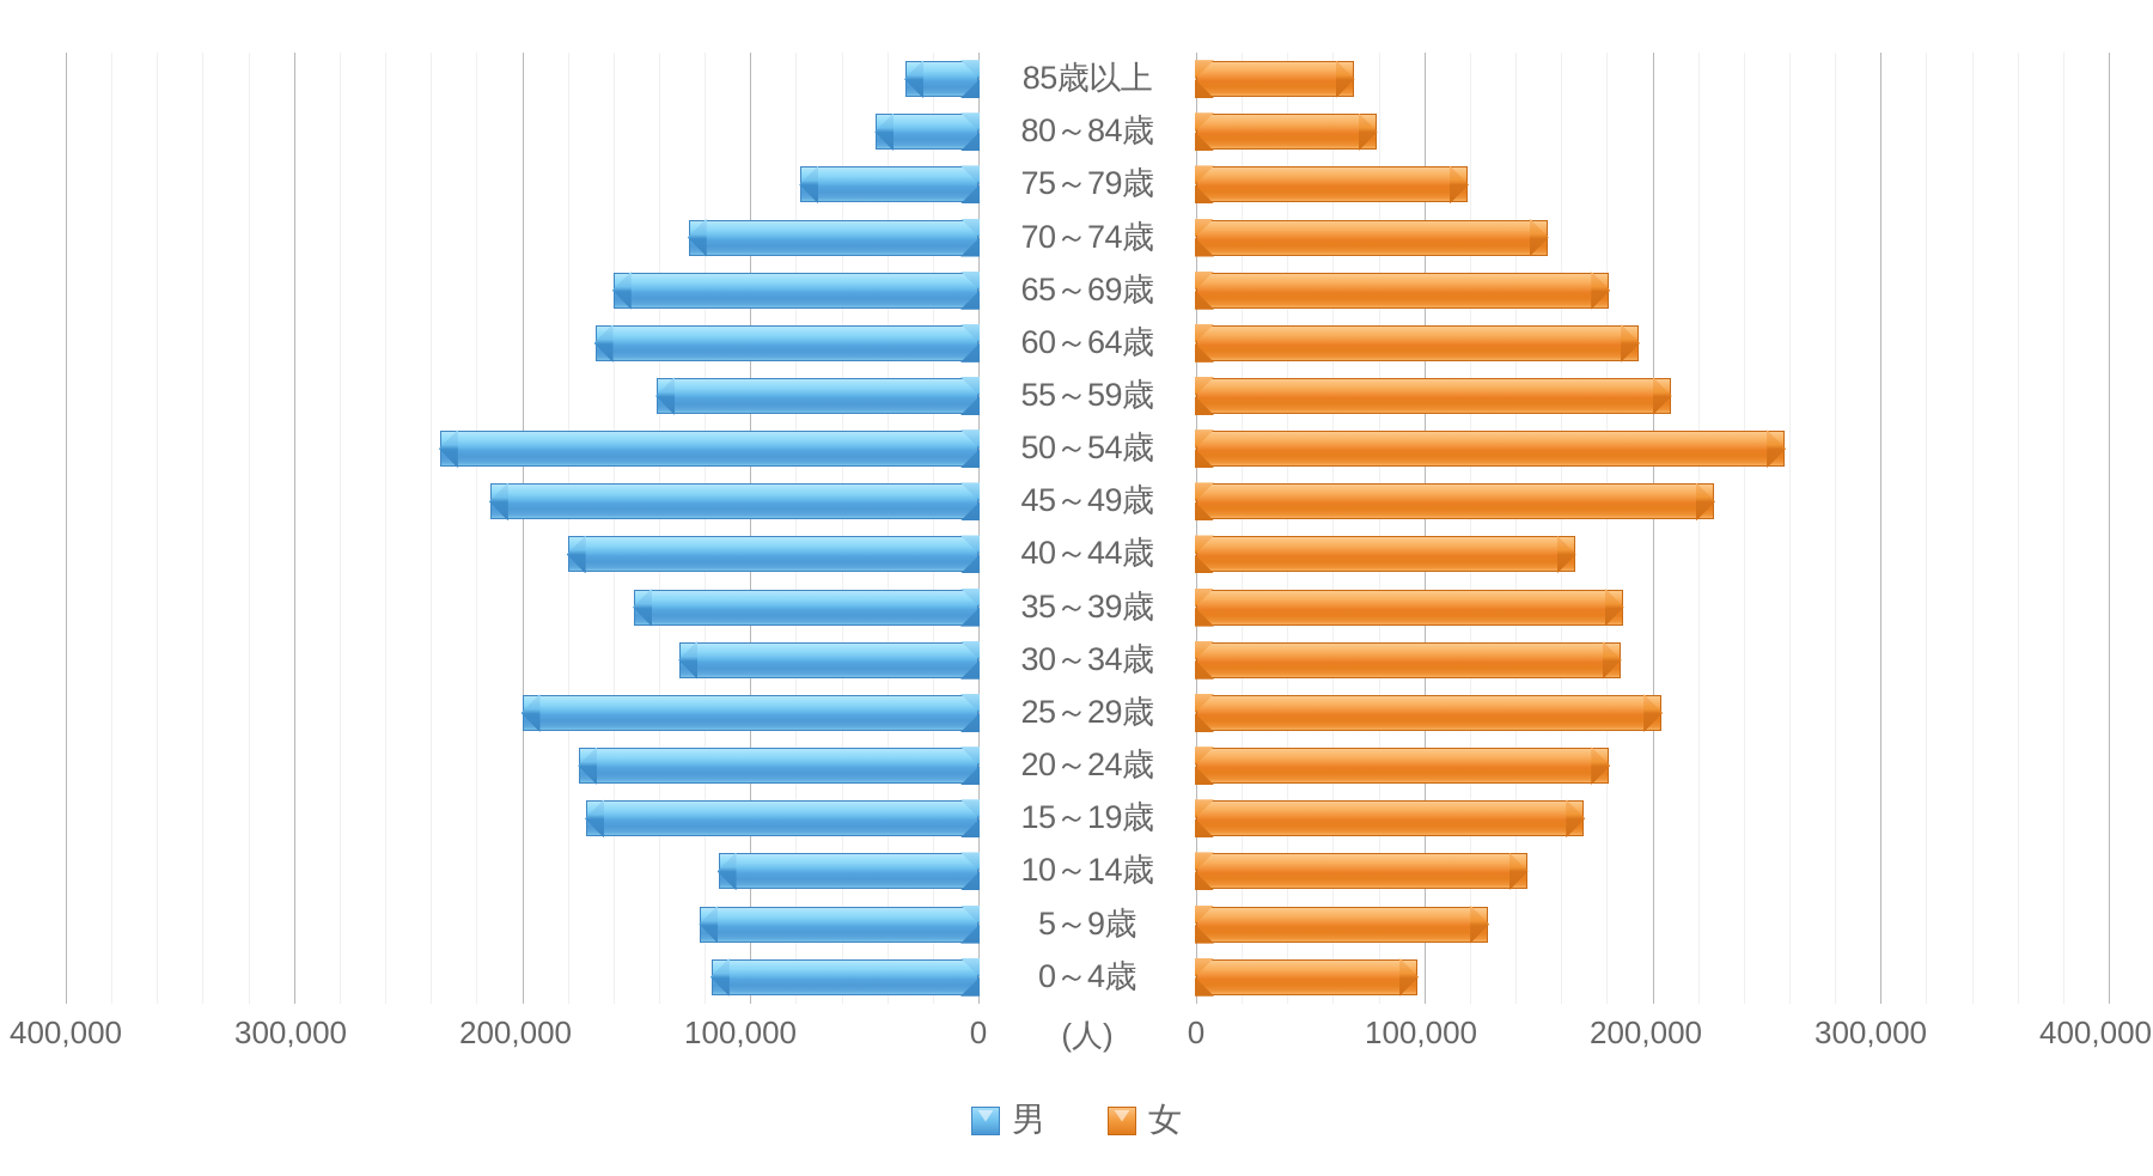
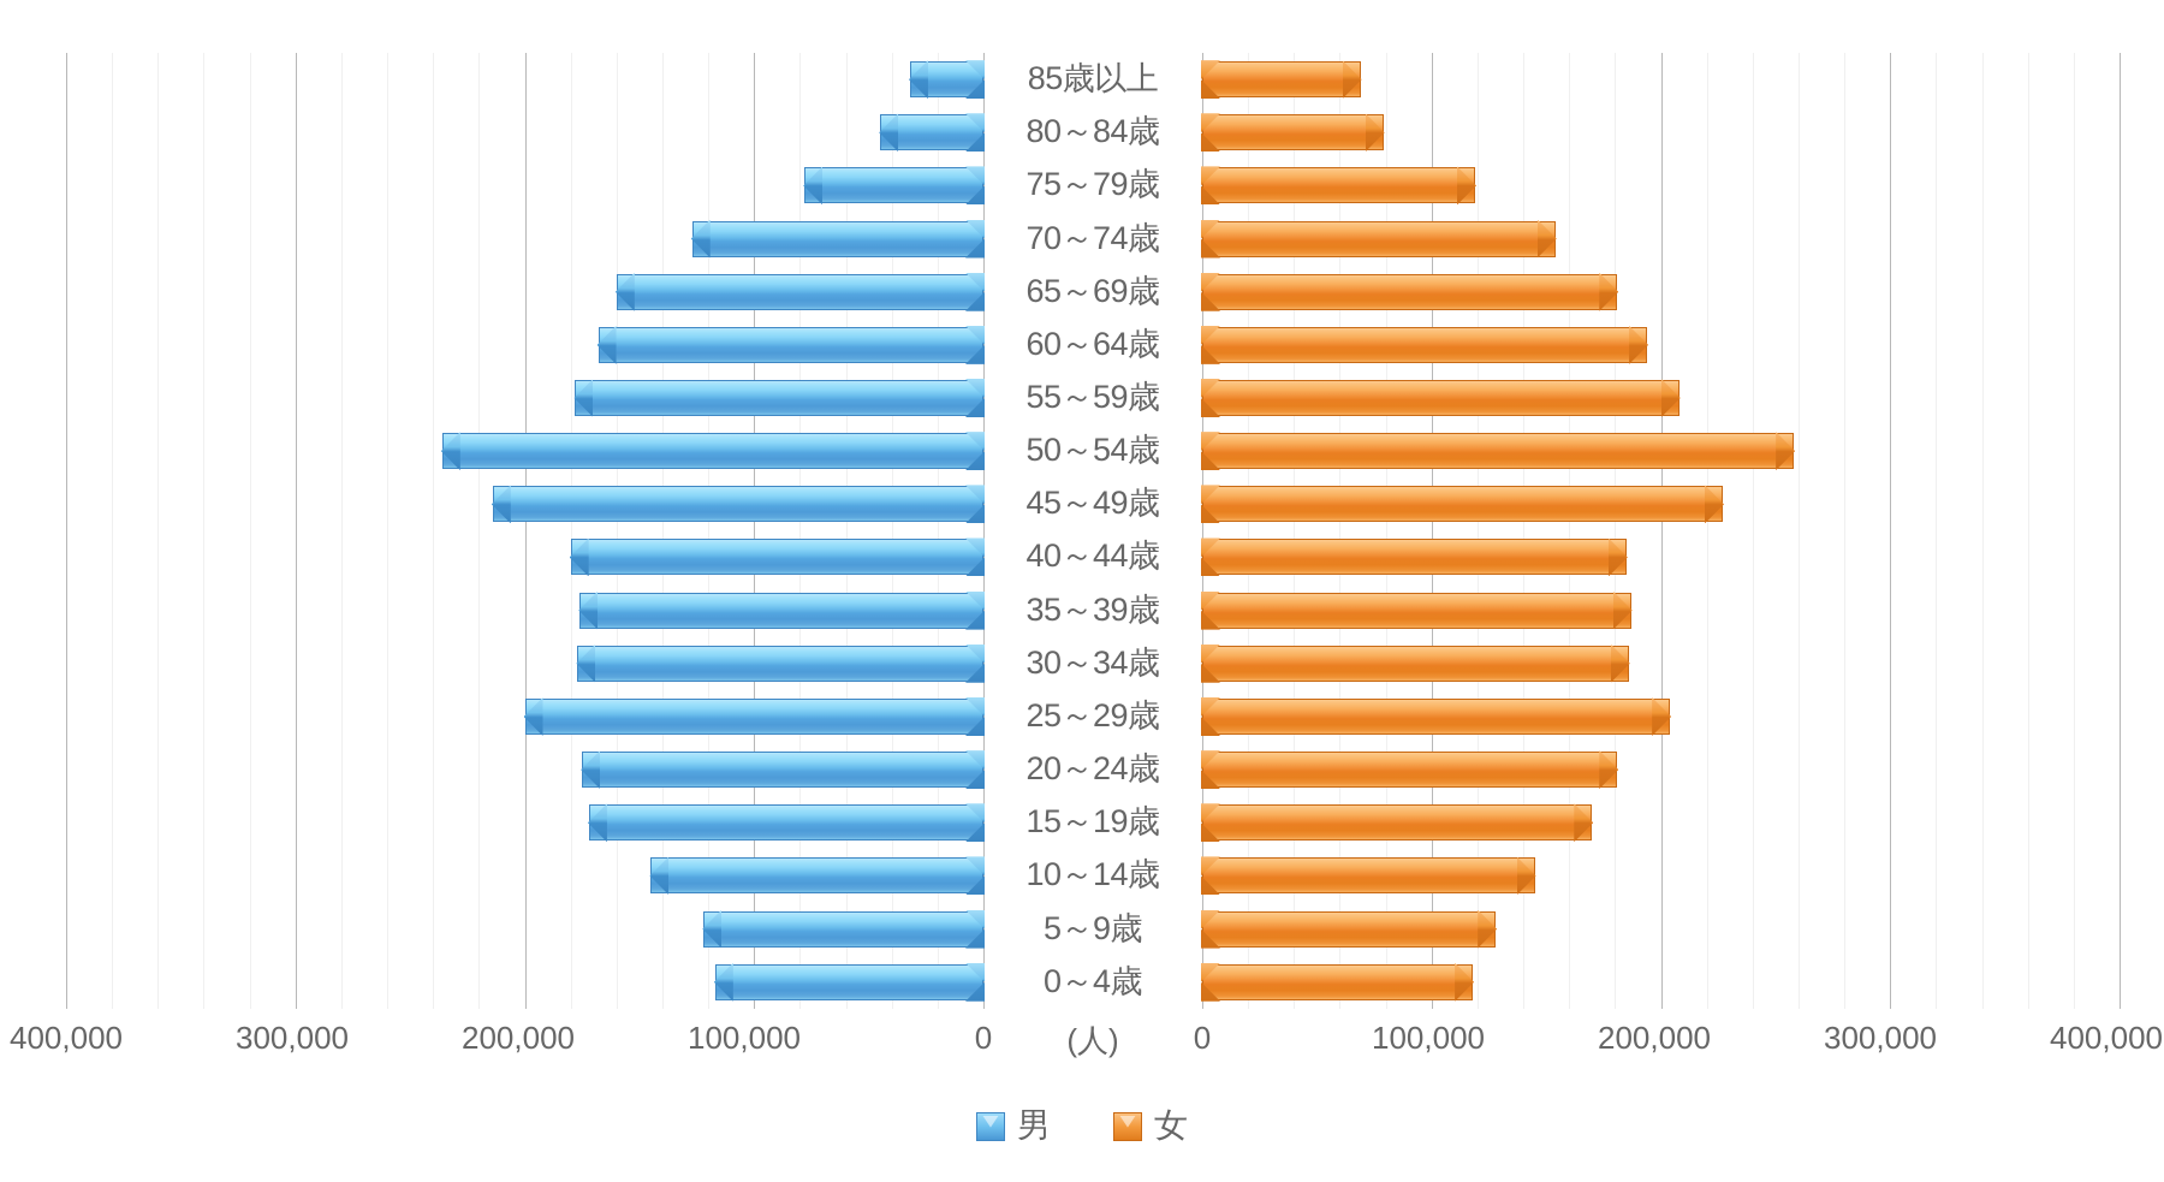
男/55～59歳: 141000 -> 178000
女/40～44歳: 166000 -> 185000
男/35～39歳: 151000 -> 176000
男/30～34歳: 131000 -> 177000
男/10～14歳: 114000 -> 145000
女/0～4歳: 97000 -> 118000
